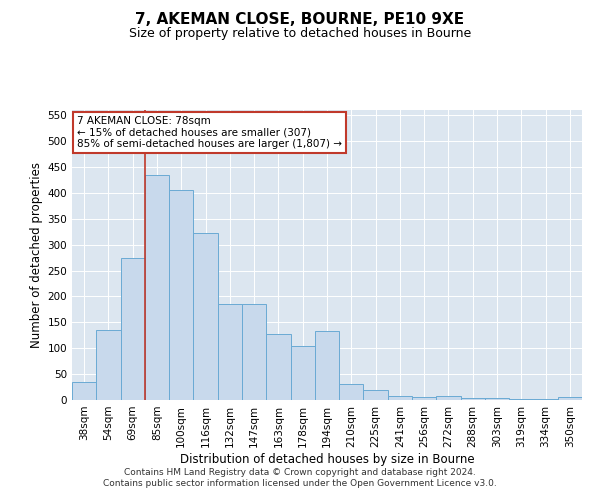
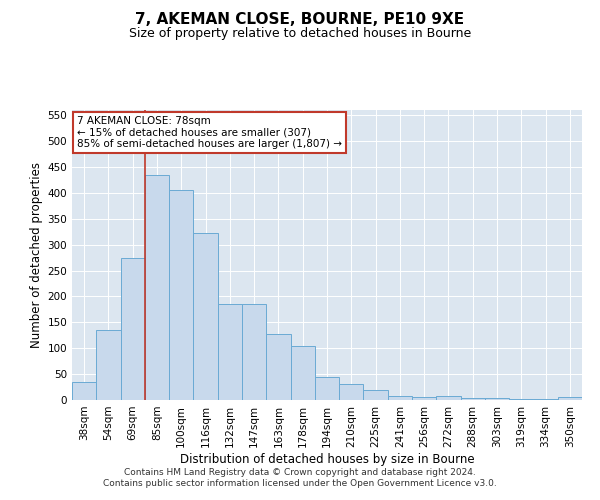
194sqm: 134 -> 45
